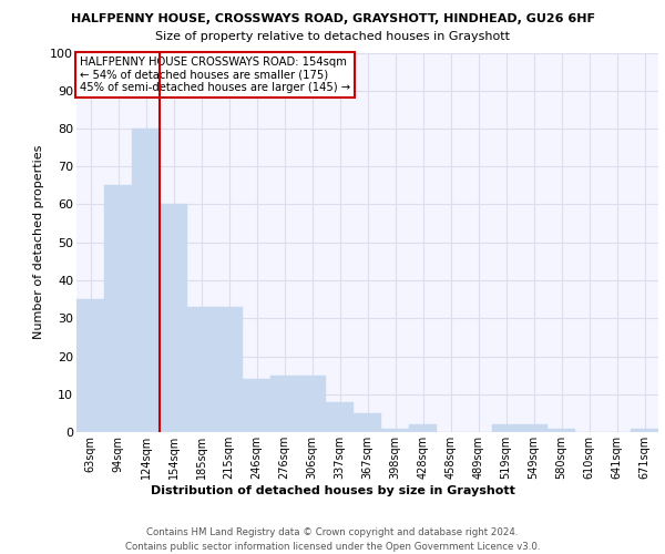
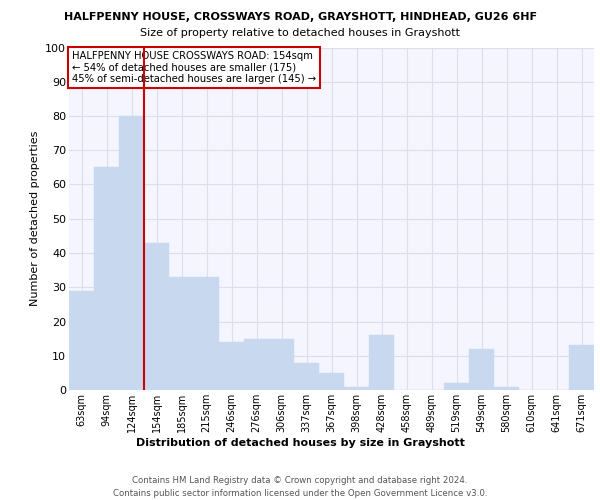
63sqm: 35 -> 29
154sqm: 60 -> 43
428sqm: 2 -> 16
549sqm: 2 -> 12
671sqm: 1 -> 13
